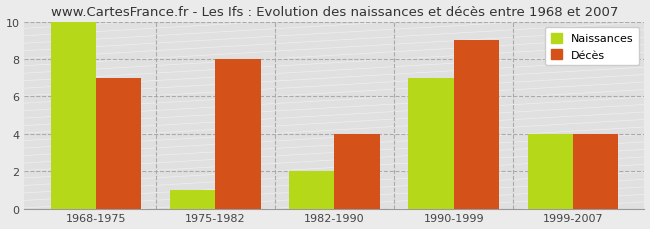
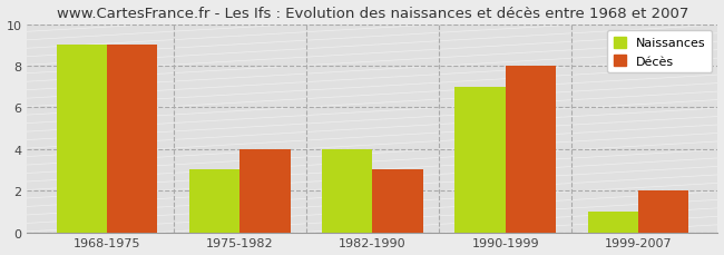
Naissances/1968-1975: 10 -> 9
Décès/1968-1975: 7 -> 9
Naissances/1975-1982: 1 -> 3
Décès/1975-1982: 8 -> 4
Naissances/1982-1990: 2 -> 4
Décès/1982-1990: 4 -> 3
Décès/1990-1999: 9 -> 8
Naissances/1999-2007: 4 -> 1
Décès/1999-2007: 4 -> 2
